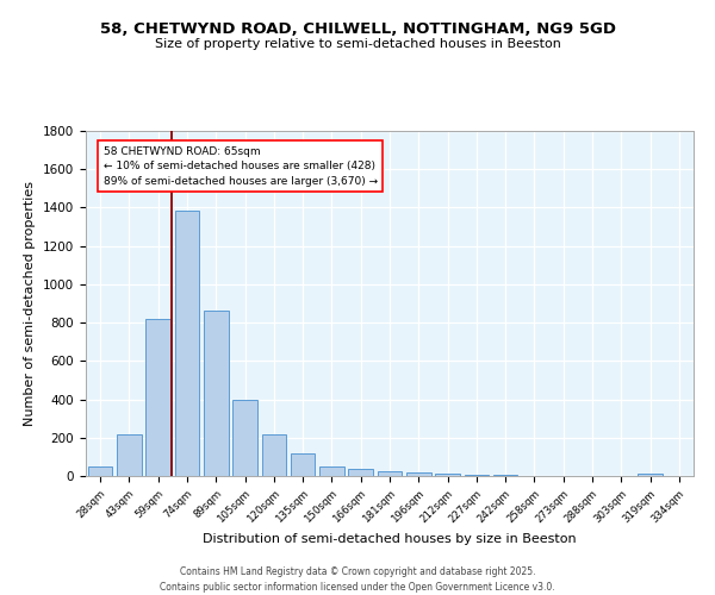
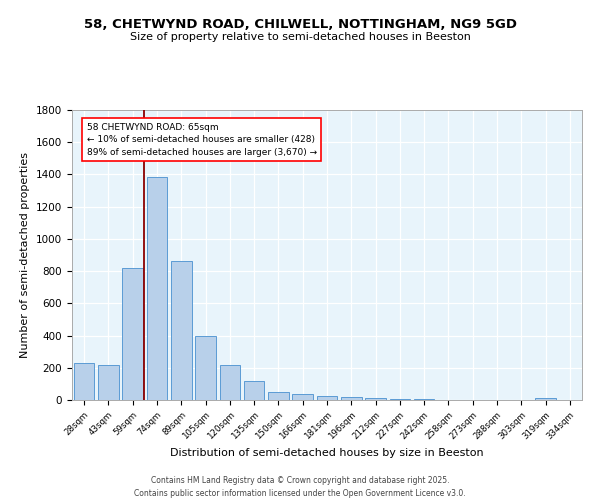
28sqm: 50 -> 230
